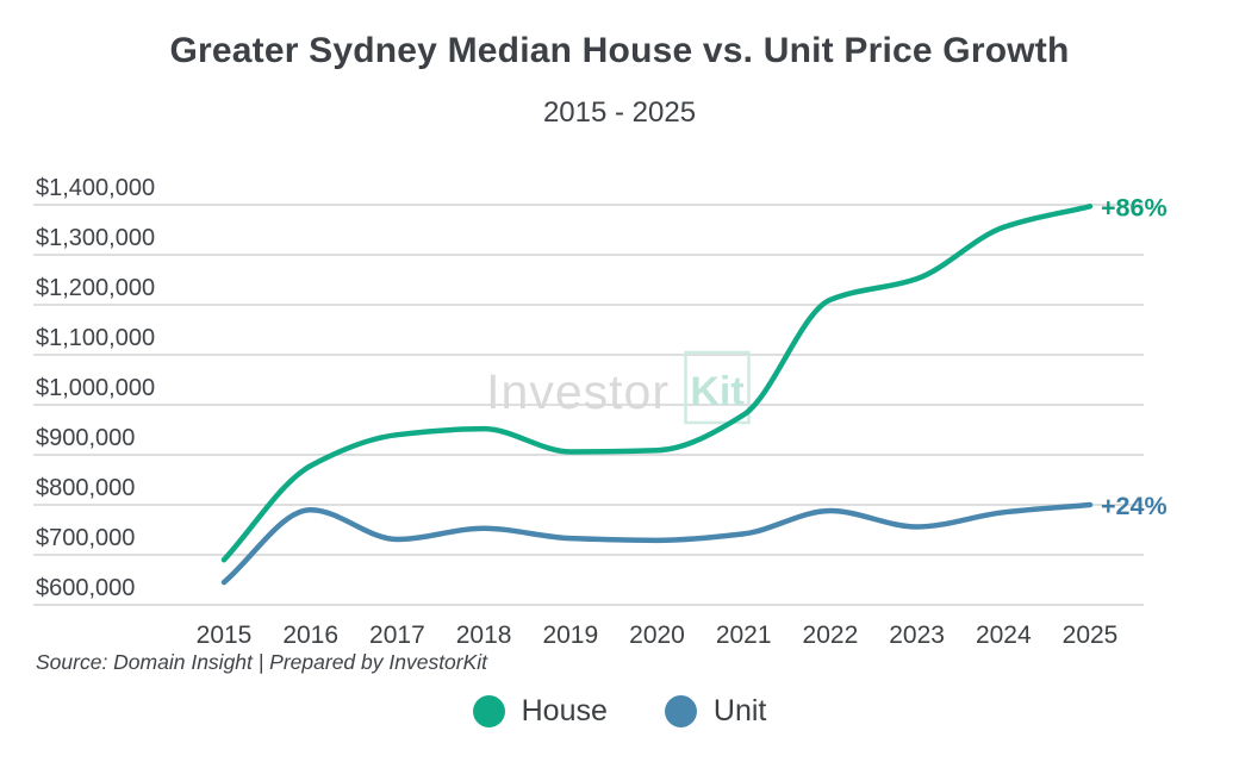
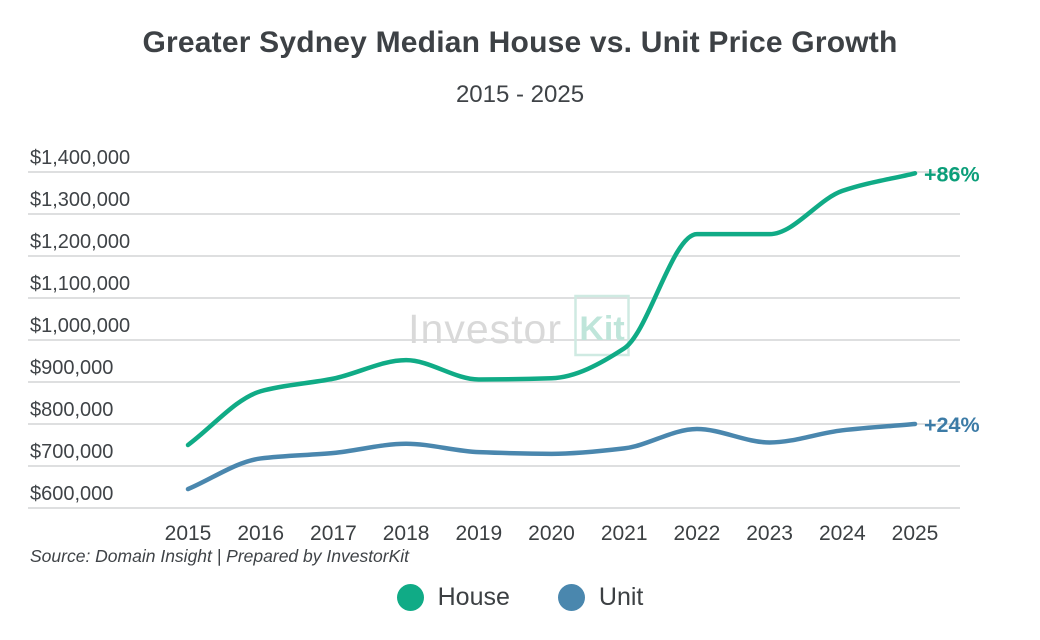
House/2015: $690000 -> $750000
Unit/2016: $790000 -> $720000
House/2017: $940000 -> $910000
House/2022: $1210000 -> $1250000
